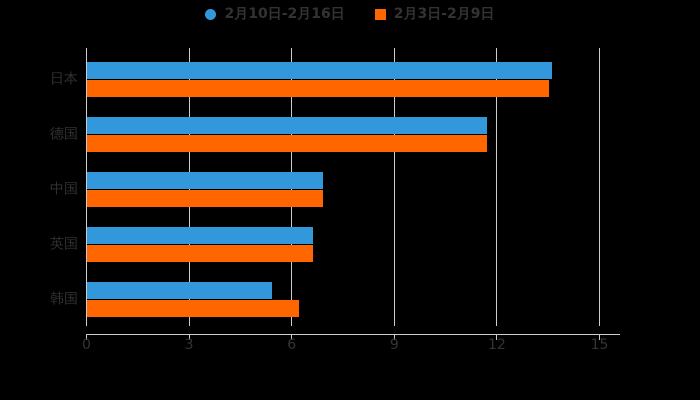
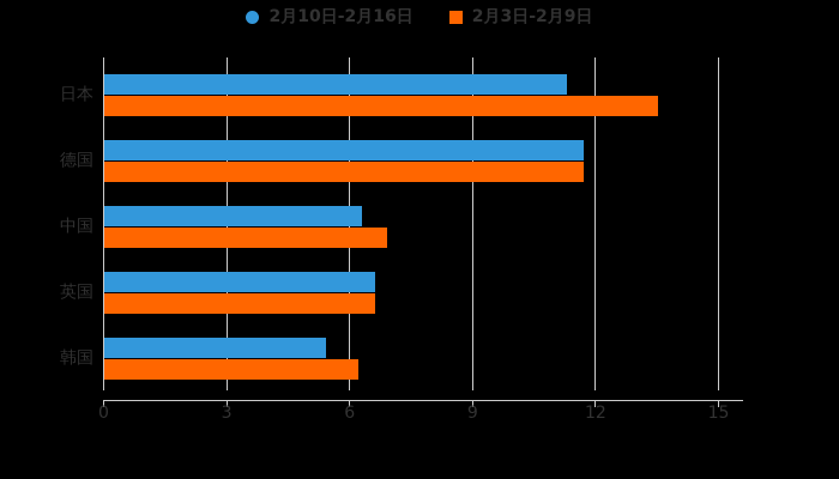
2月10日-2月16日/日本: 13.6 -> 11.3
2月10日-2月16日/中国: 6.9 -> 6.3
